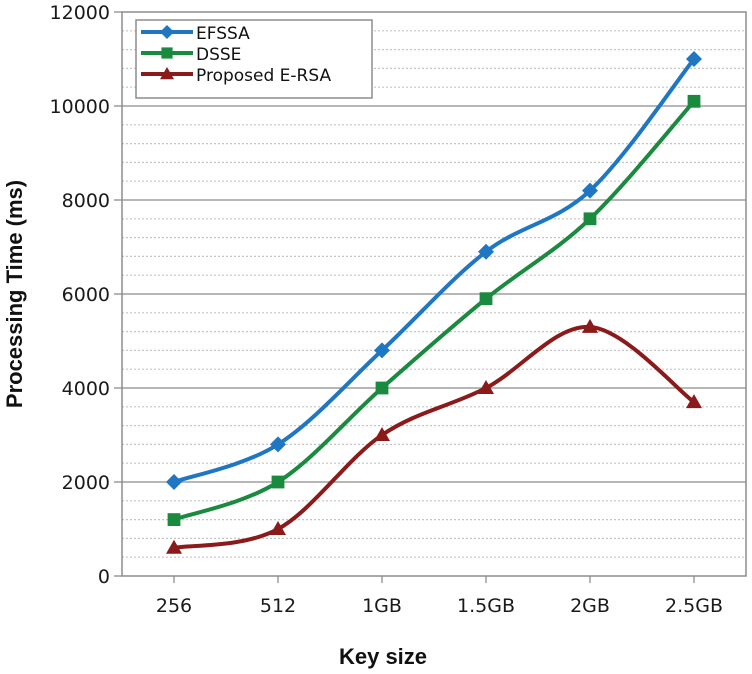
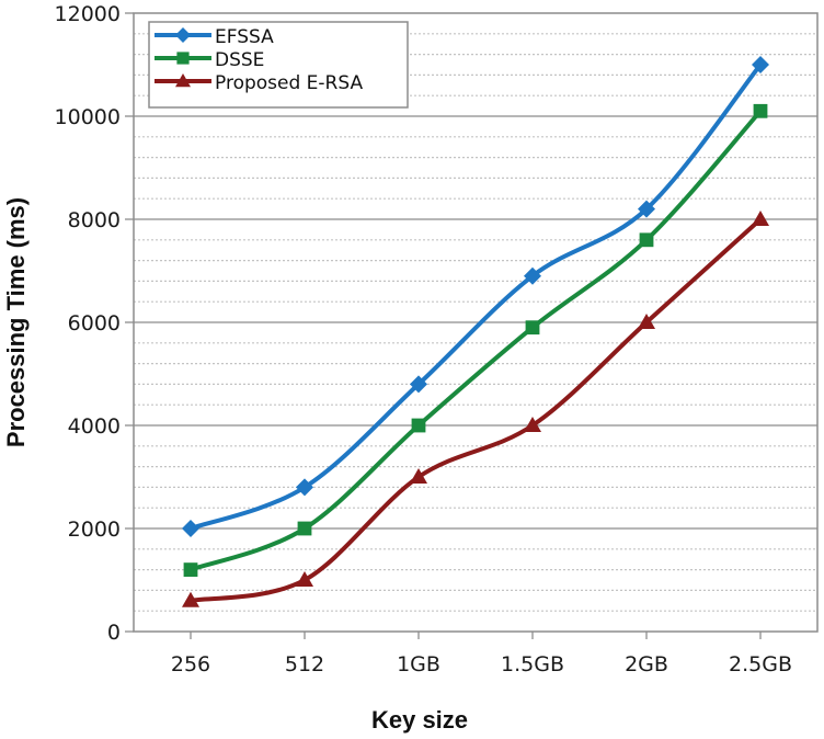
Proposed E-RSA/2GB: 5300 -> 6000
Proposed E-RSA/2.5GB: 3700 -> 8000
